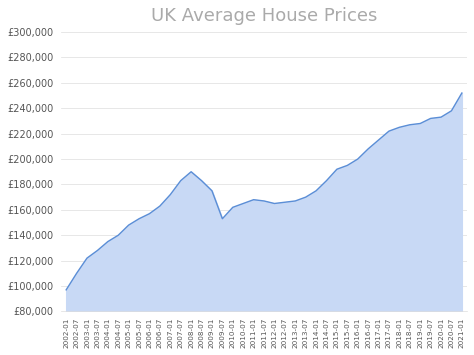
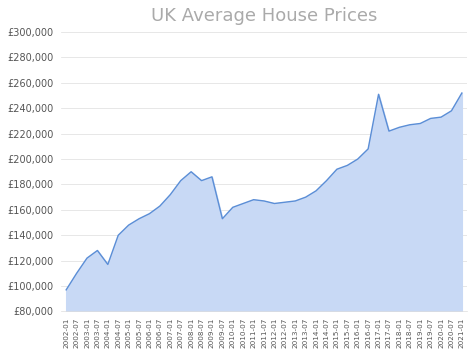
2004-01: £135,000 -> £117,000
2009-01: £175,000 -> £186,000
2017-01: £215,000 -> £251,000
